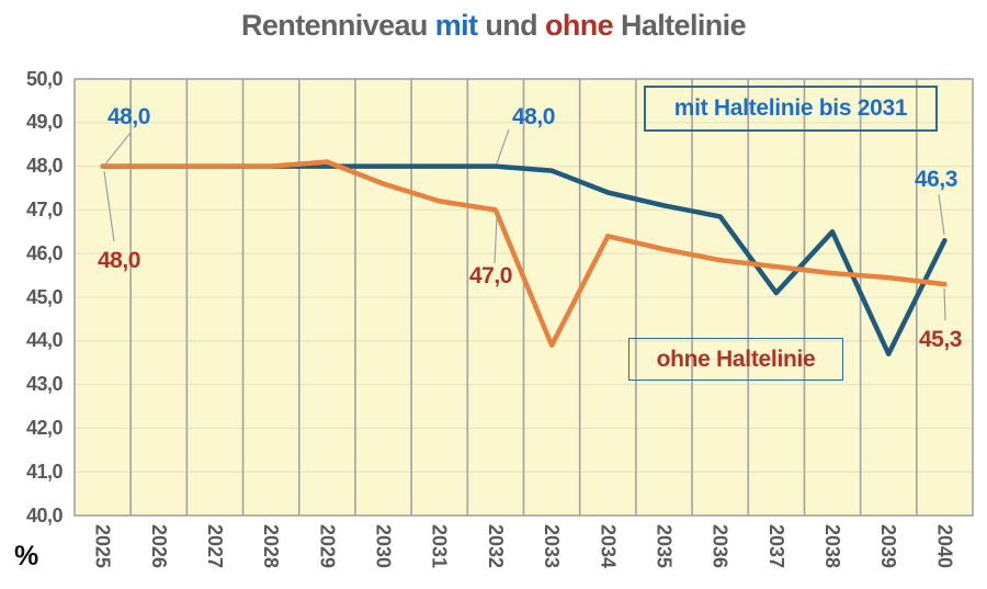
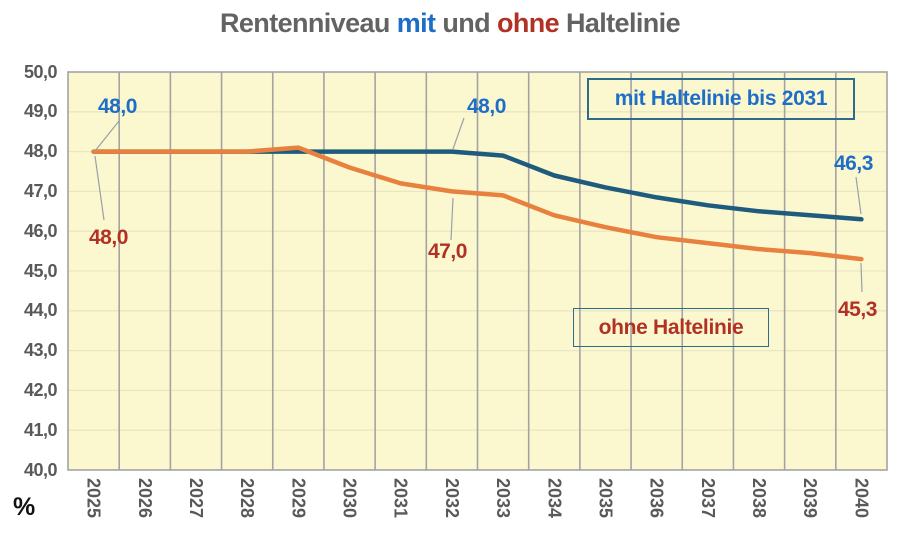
ohne Haltelinie/2033: 43,9 -> 46,9
mit Haltelinie bis 2031/2037: 45,1 -> 46,6
mit Haltelinie bis 2031/2039: 43,7 -> 46,4
